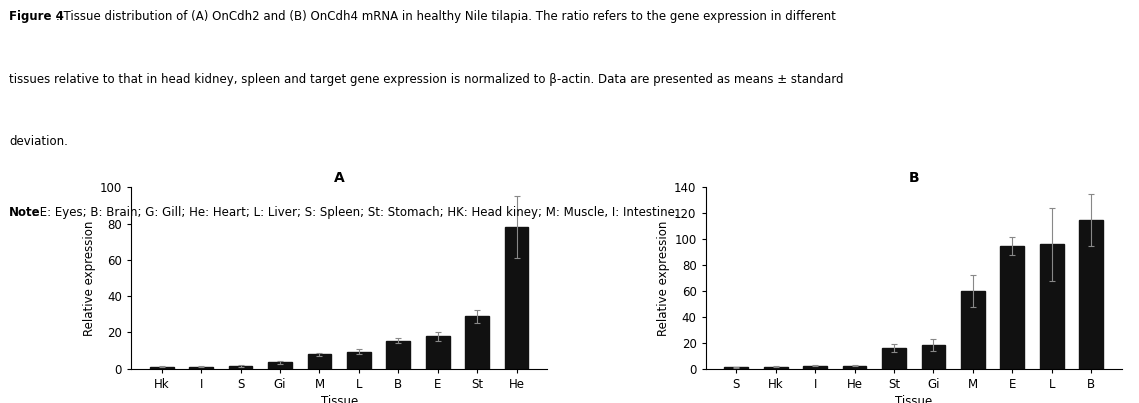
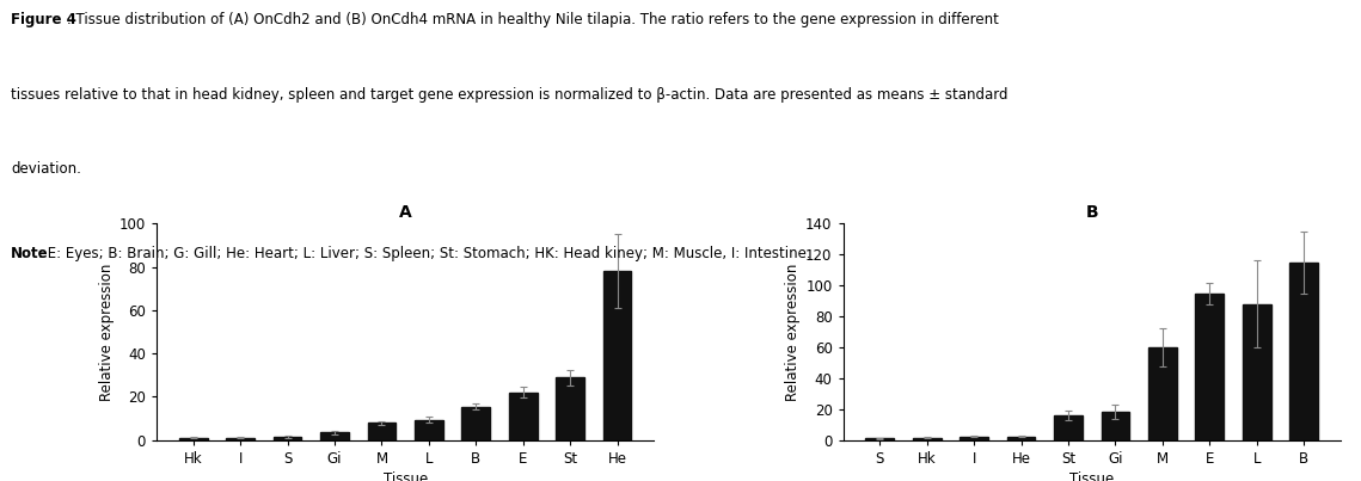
A/E: 18 -> 22
B/L: 96 -> 88
